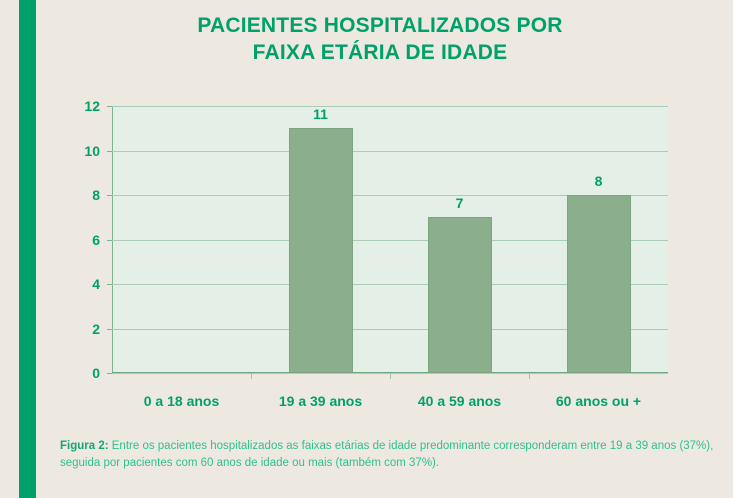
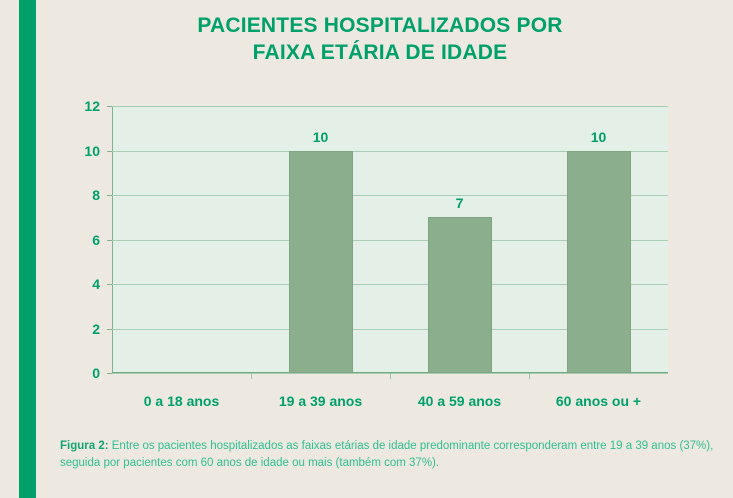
19 a 39 anos: 11 -> 10
60 anos ou +: 8 -> 10
